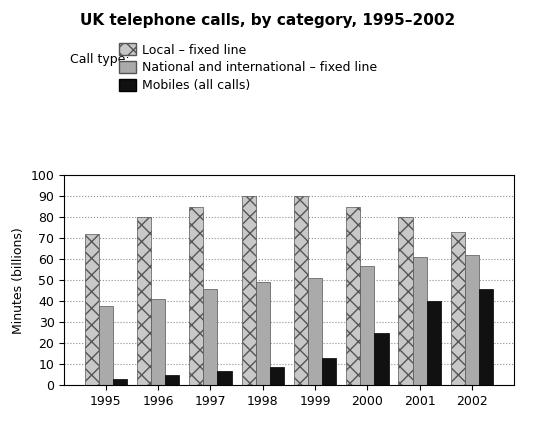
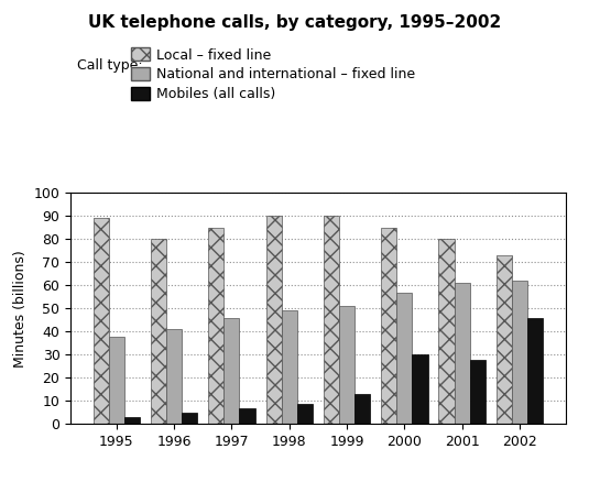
Local – fixed line/1995: 72 -> 89
Mobiles (all calls)/2000: 25 -> 30
Mobiles (all calls)/2001: 40 -> 28
